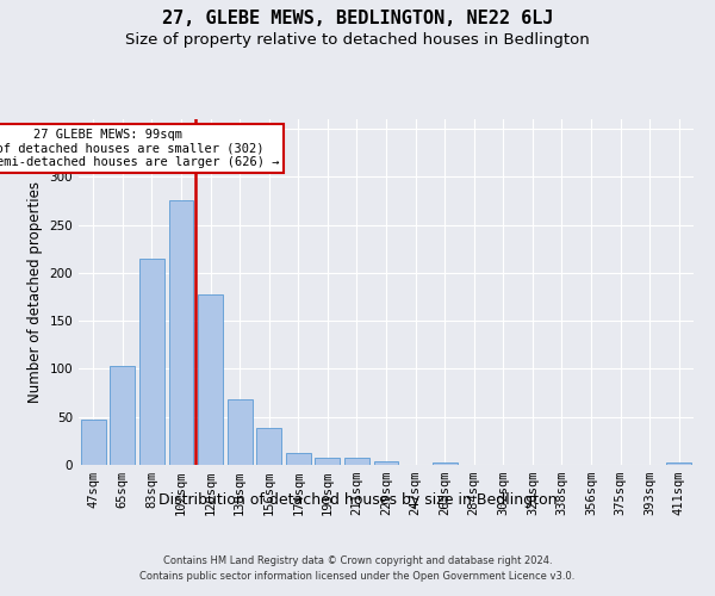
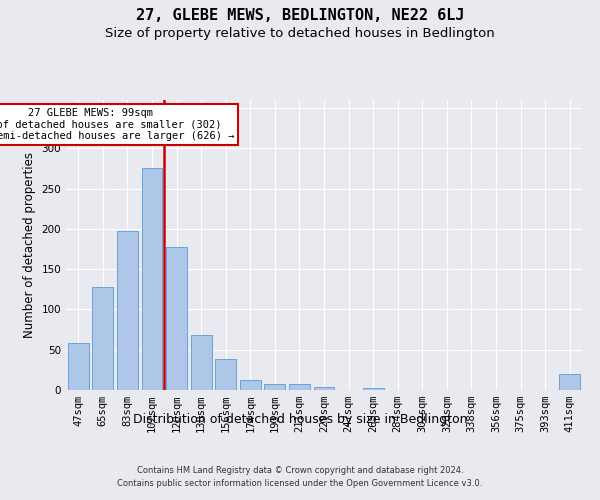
47sqm: 47 -> 58
65sqm: 103 -> 128
83sqm: 215 -> 198
411sqm: 2 -> 20
